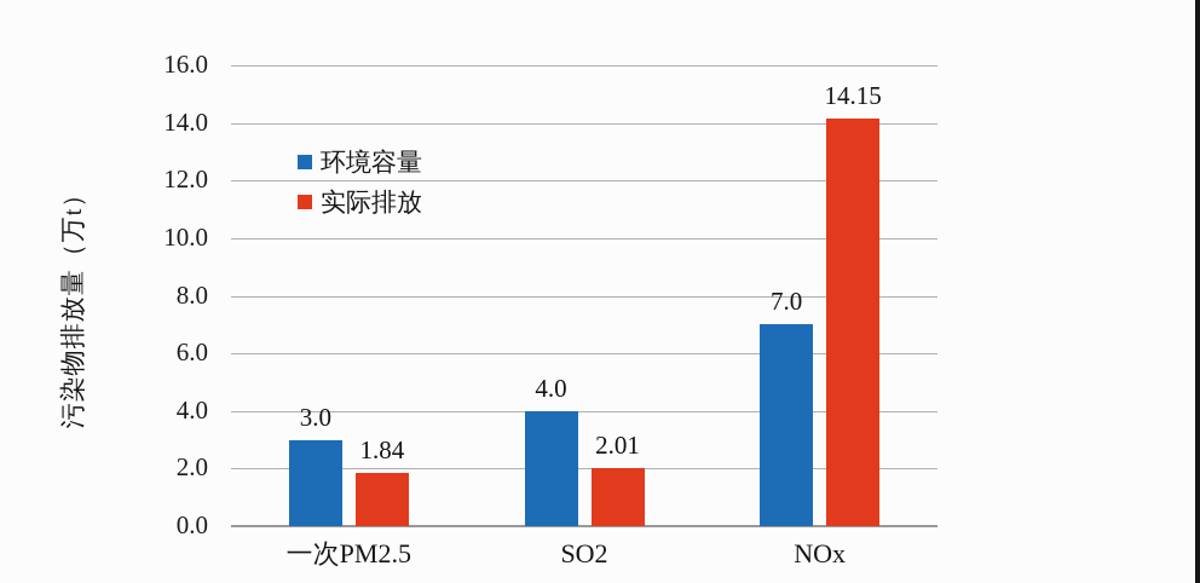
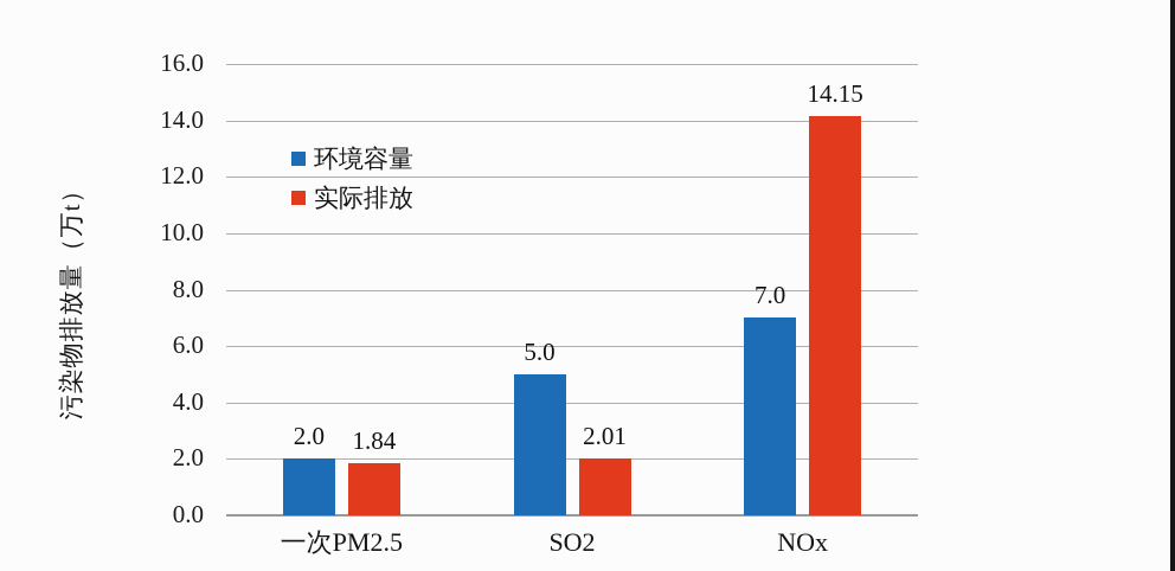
环境容量/一次PM2.5: 3.0 -> 2.0
环境容量/SO2: 4.0 -> 5.0
